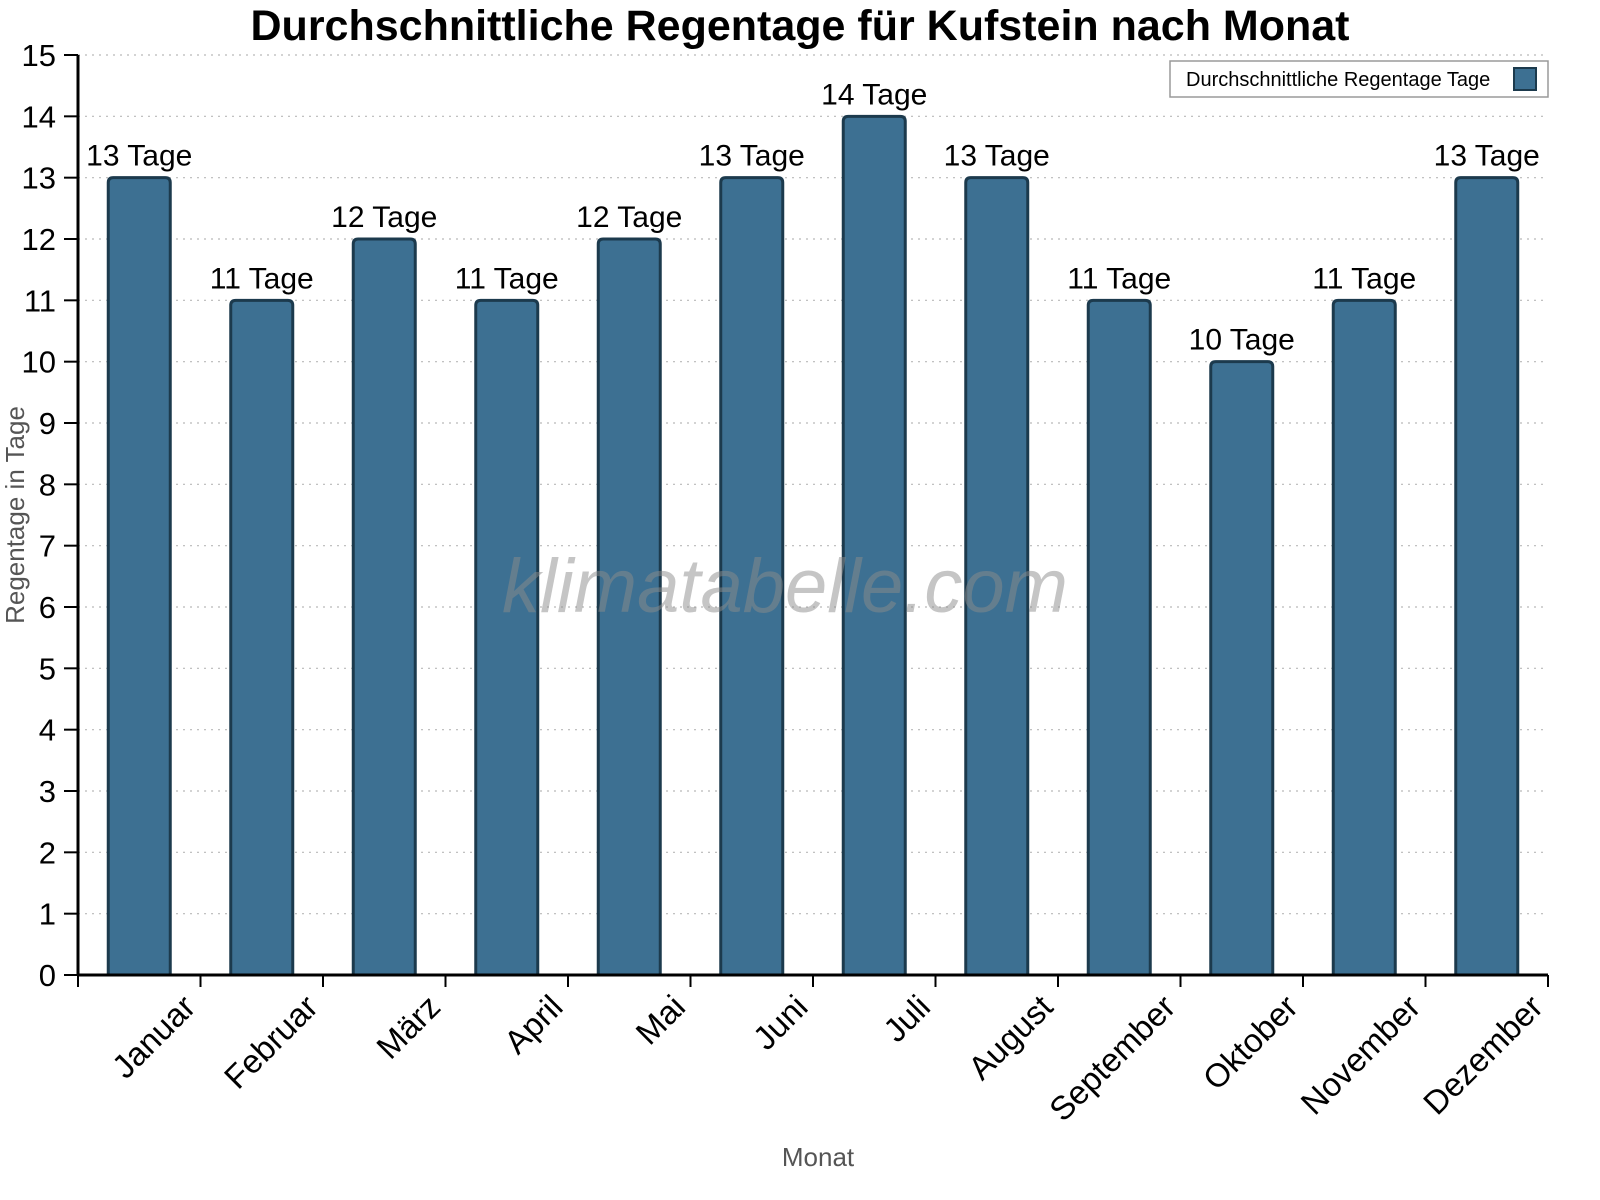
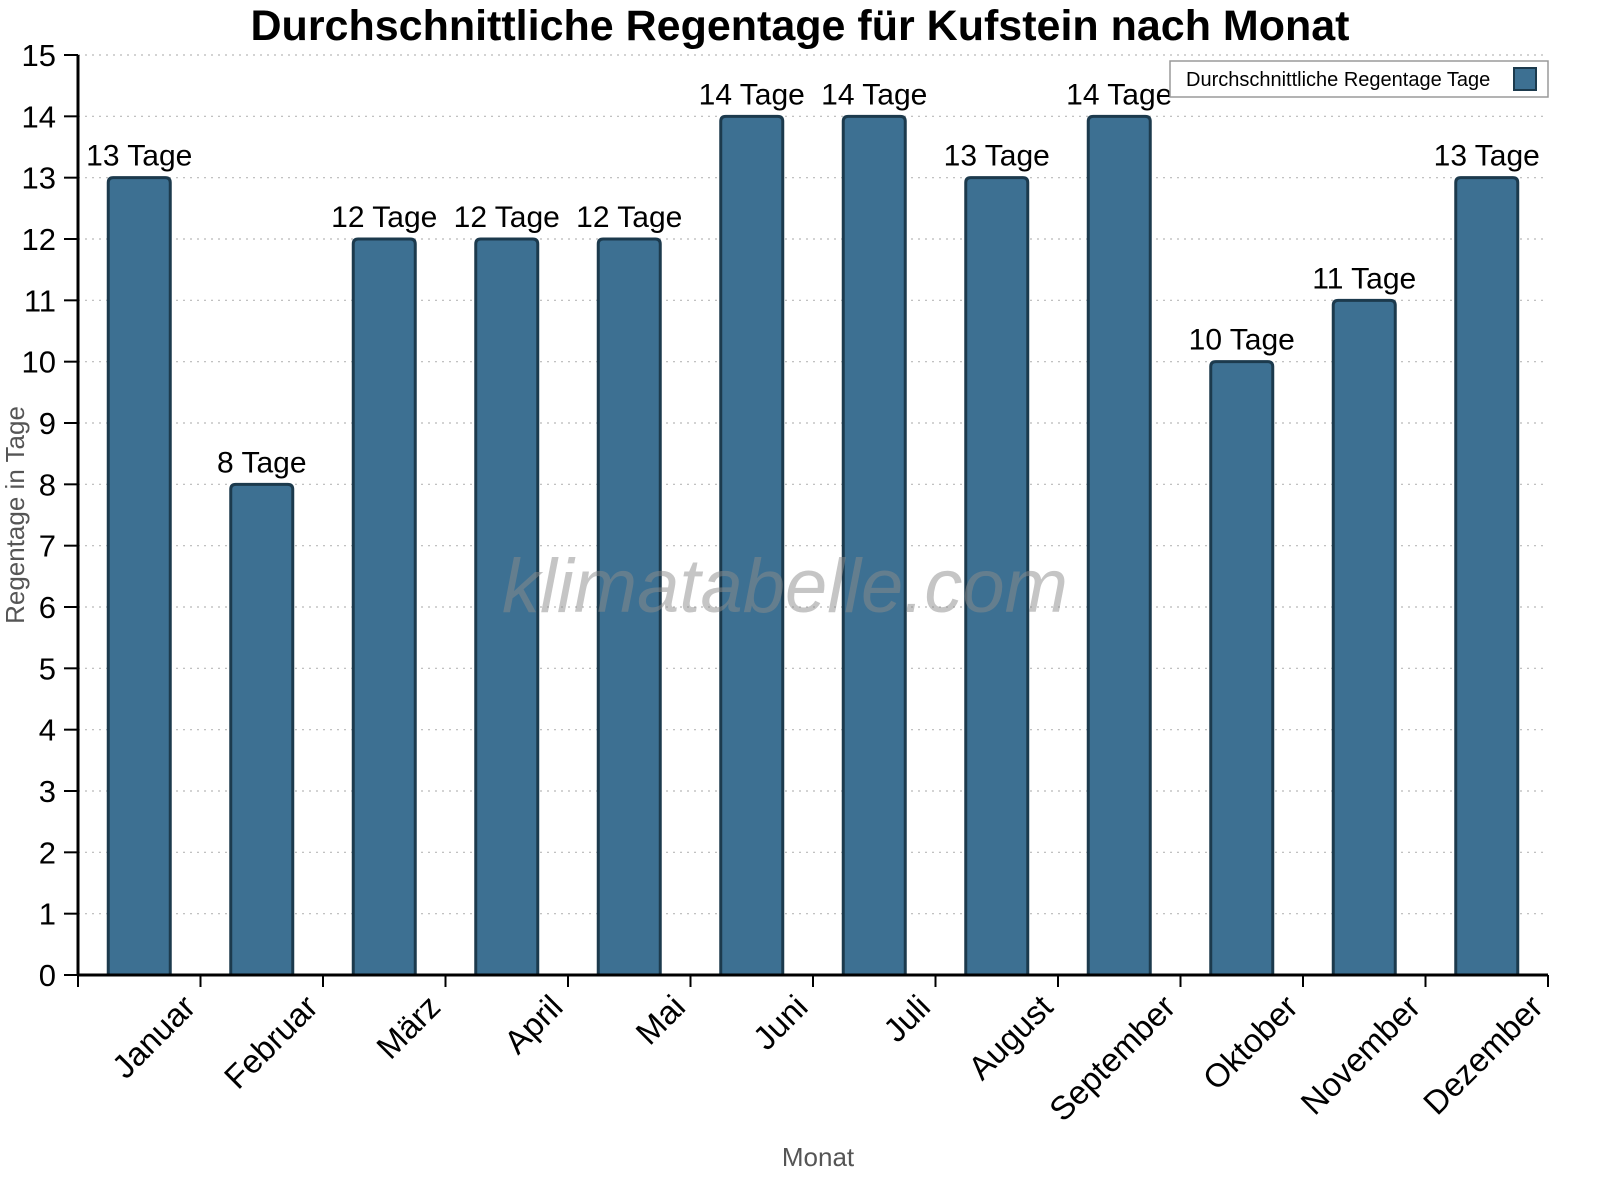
Februar: 11 -> 8
April: 11 -> 12
Juni: 13 -> 14
September: 11 -> 14
